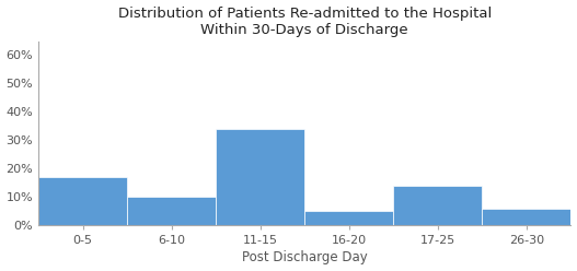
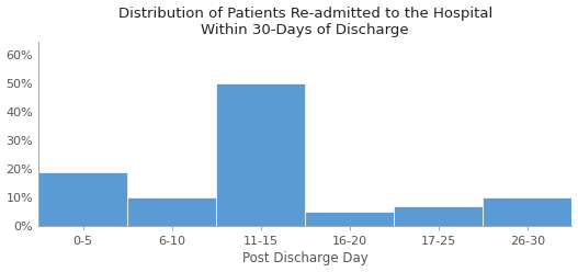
0-5: 17% -> 19%
11-15: 34% -> 50%
17-25: 14% -> 7%
26-30: 6% -> 10%
